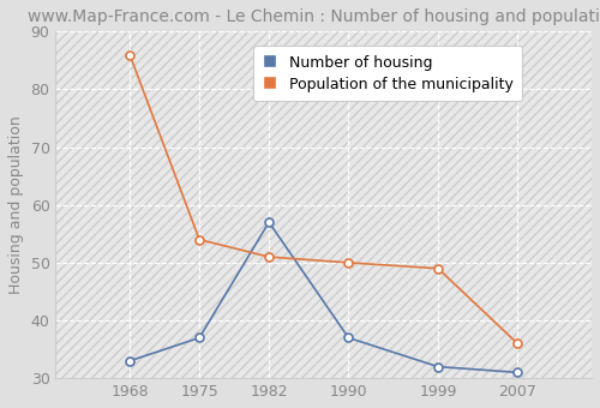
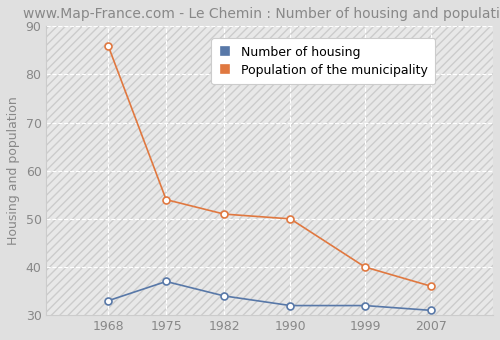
Number of housing/1982: 57 -> 34
Number of housing/1990: 37 -> 32
Population of the municipality/1999: 49 -> 40
